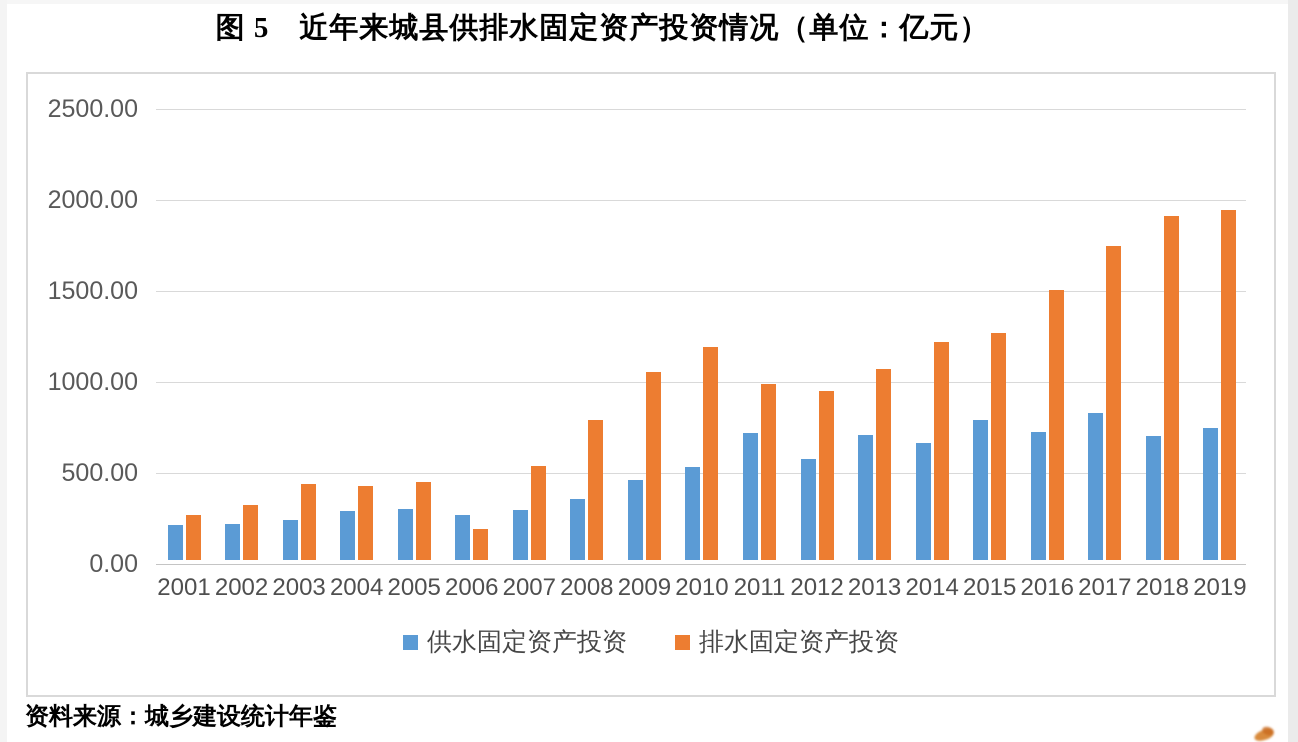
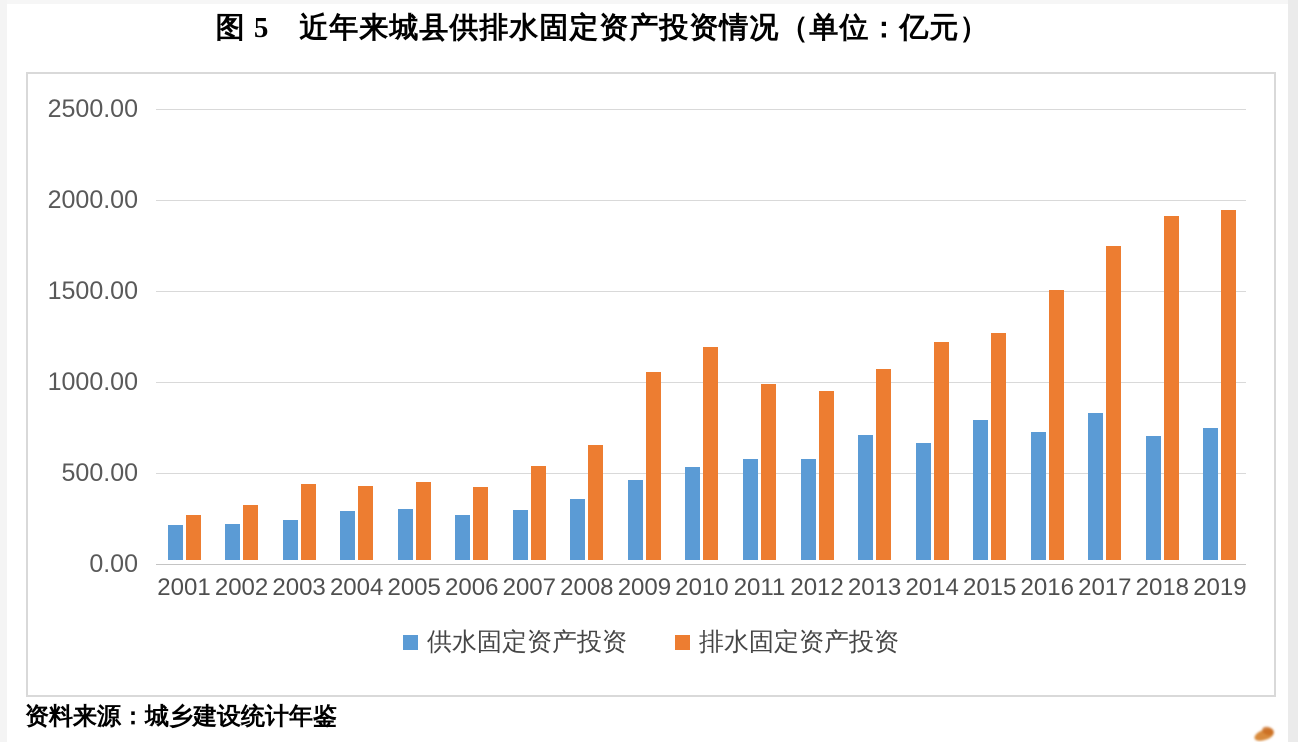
排水固定资产投资/2006: 170 -> 400
排水固定资产投资/2008: 770 -> 630
供水固定资产投资/2011: 700 -> 560
